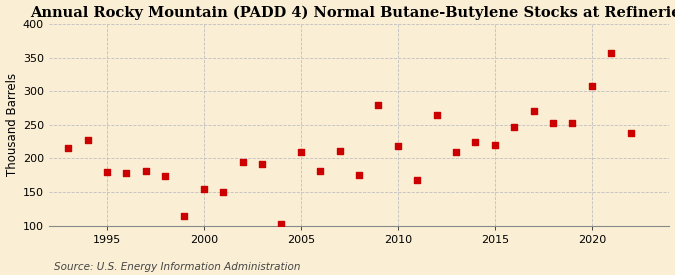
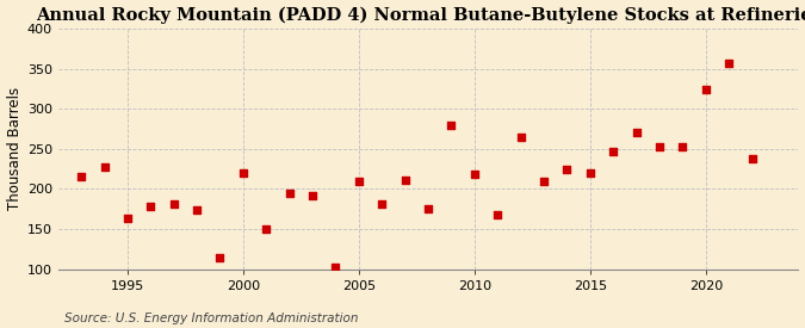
1995: 180 -> 164
2000: 154 -> 220
2020: 307 -> 324
